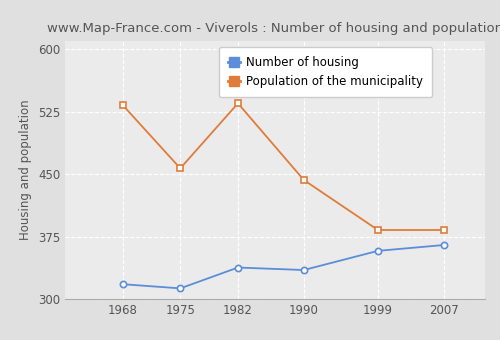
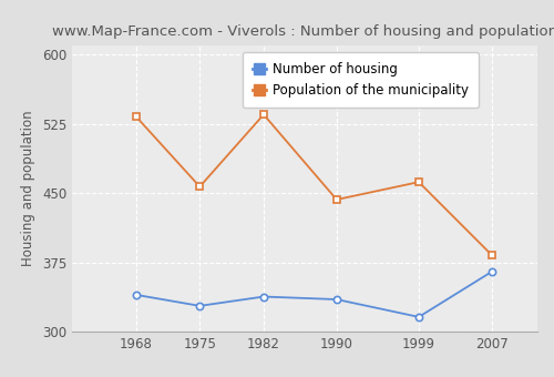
Number of housing/1968: 318 -> 340
Number of housing/1975: 313 -> 328
Number of housing/1999: 358 -> 316
Population of the municipality/1999: 383 -> 462
